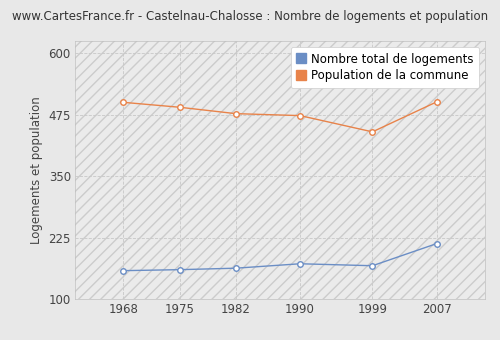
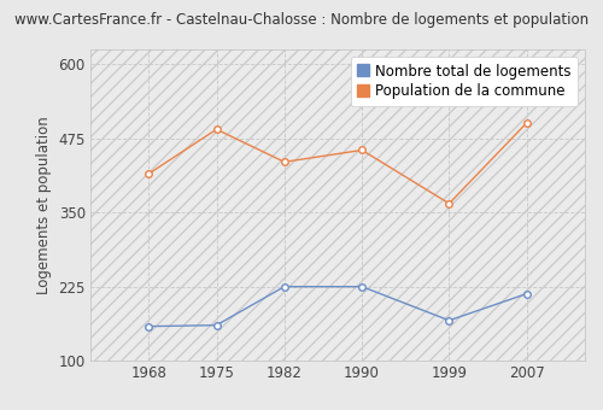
Population de la commune/1968: 500 -> 415
Nombre total de logements/1982: 163 -> 225
Population de la commune/1982: 477 -> 435
Nombre total de logements/1990: 172 -> 225
Population de la commune/1990: 473 -> 455
Population de la commune/1999: 440 -> 365
